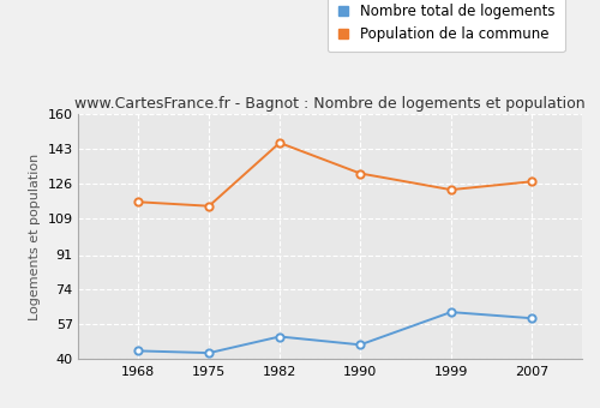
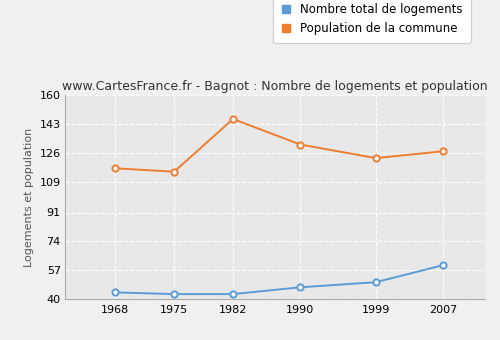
Nombre total de logements/1982: 51 -> 43
Nombre total de logements/1999: 63 -> 50
